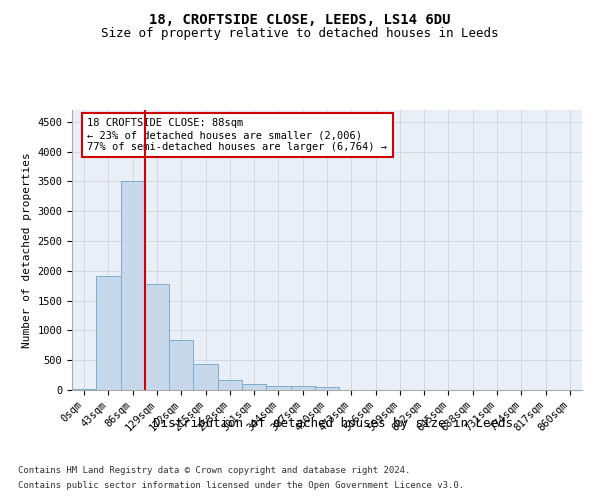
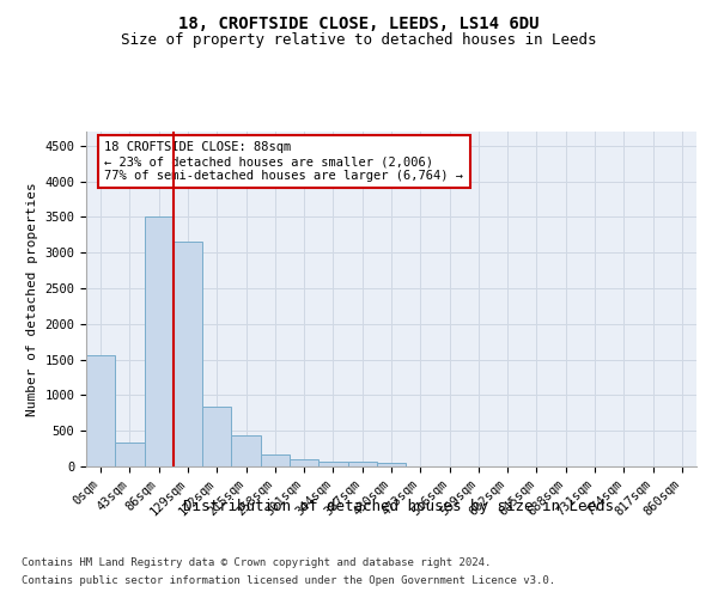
0sqm: 20 -> 1560
43sqm: 1920 -> 340
129sqm: 1780 -> 3160
